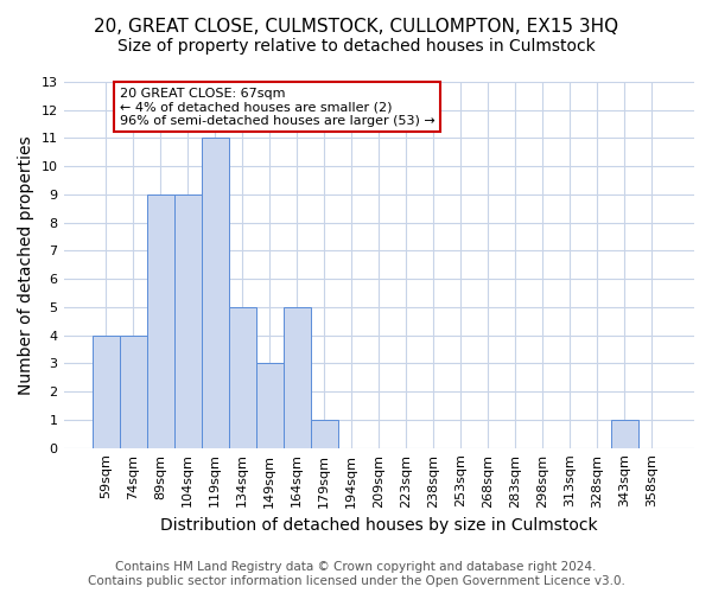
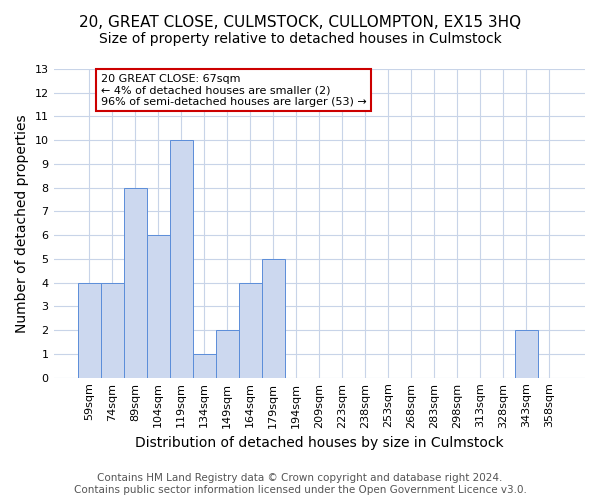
89sqm: 9 -> 8
104sqm: 9 -> 6
119sqm: 11 -> 10
134sqm: 5 -> 1
149sqm: 3 -> 2
164sqm: 5 -> 4
179sqm: 1 -> 5
343sqm: 1 -> 2
